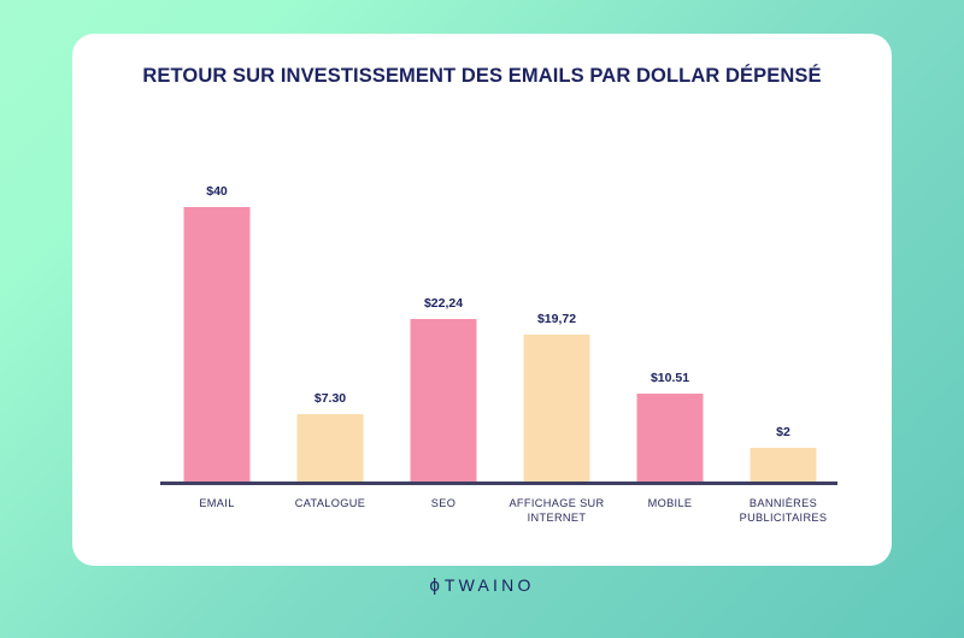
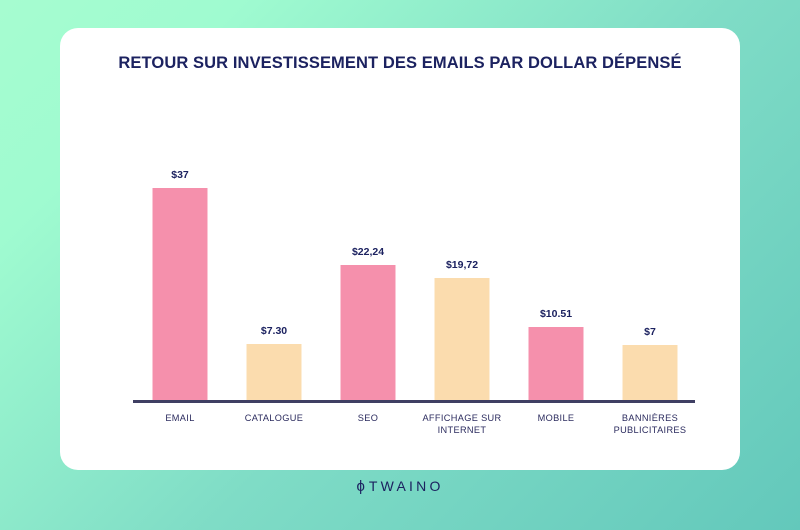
EMAIL: $40 -> $37
BANNIÈRES PUBLICITAIRES: $2 -> $7
